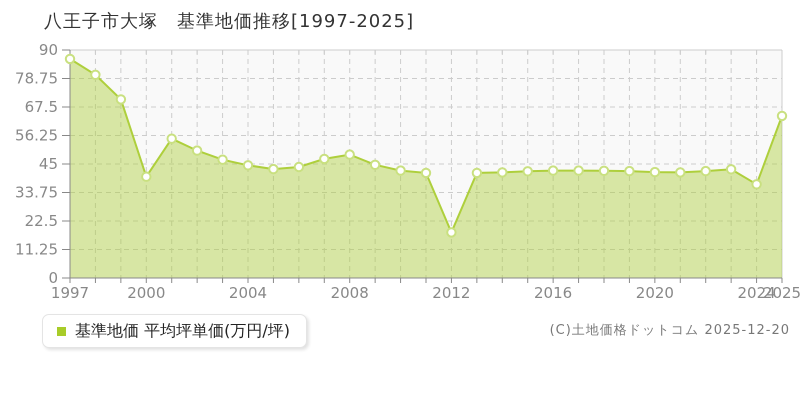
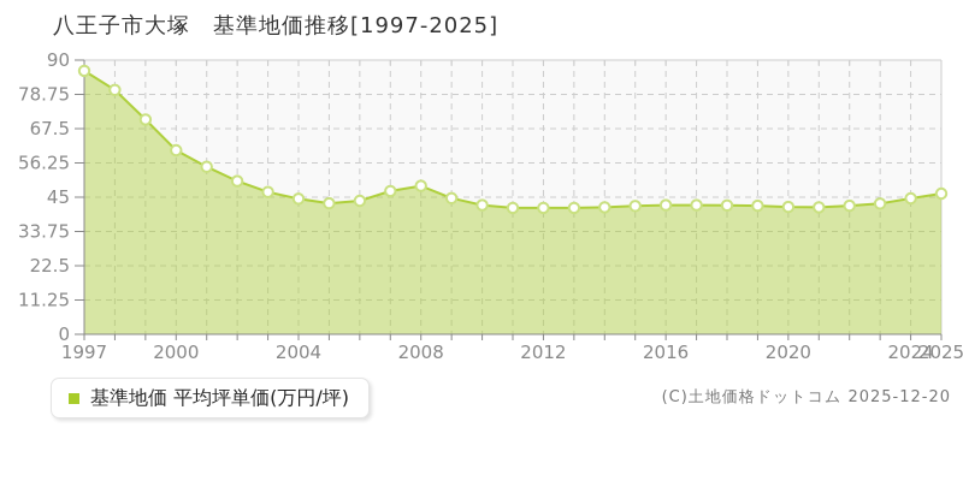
2000: 40 -> 60
2012: 18 -> 42
2024: 37 -> 45
2025: 64 -> 46
